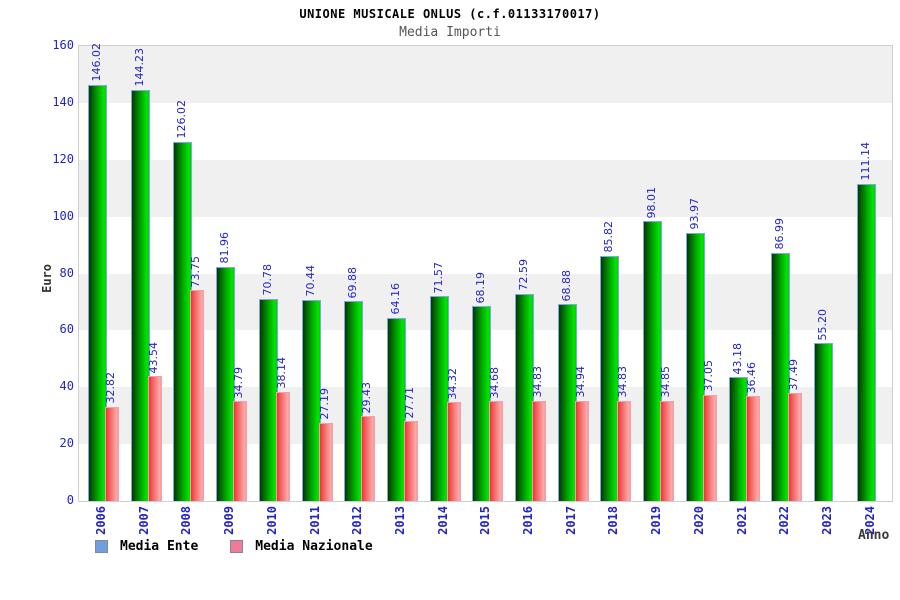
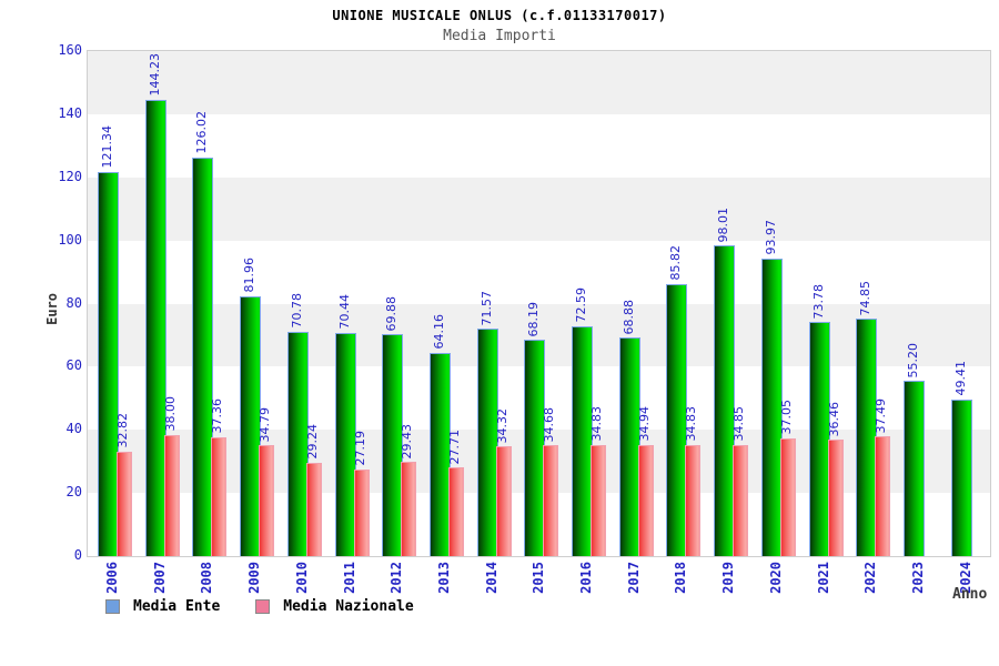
Media Ente/2006: 146.02 -> 121.34
Media Nazionale/2007: 43.54 -> 38.00
Media Nazionale/2008: 73.75 -> 37.36
Media Nazionale/2010: 38.14 -> 29.24
Media Ente/2021: 43.18 -> 73.78
Media Ente/2022: 86.99 -> 74.85
Media Ente/2024: 111.14 -> 49.41
